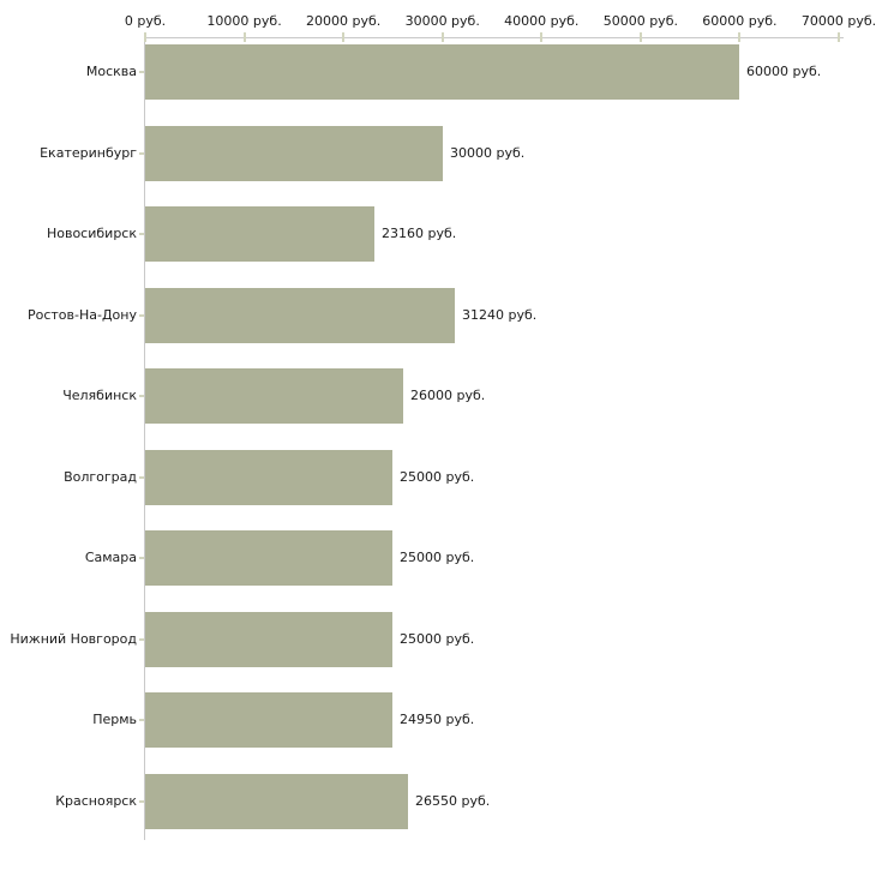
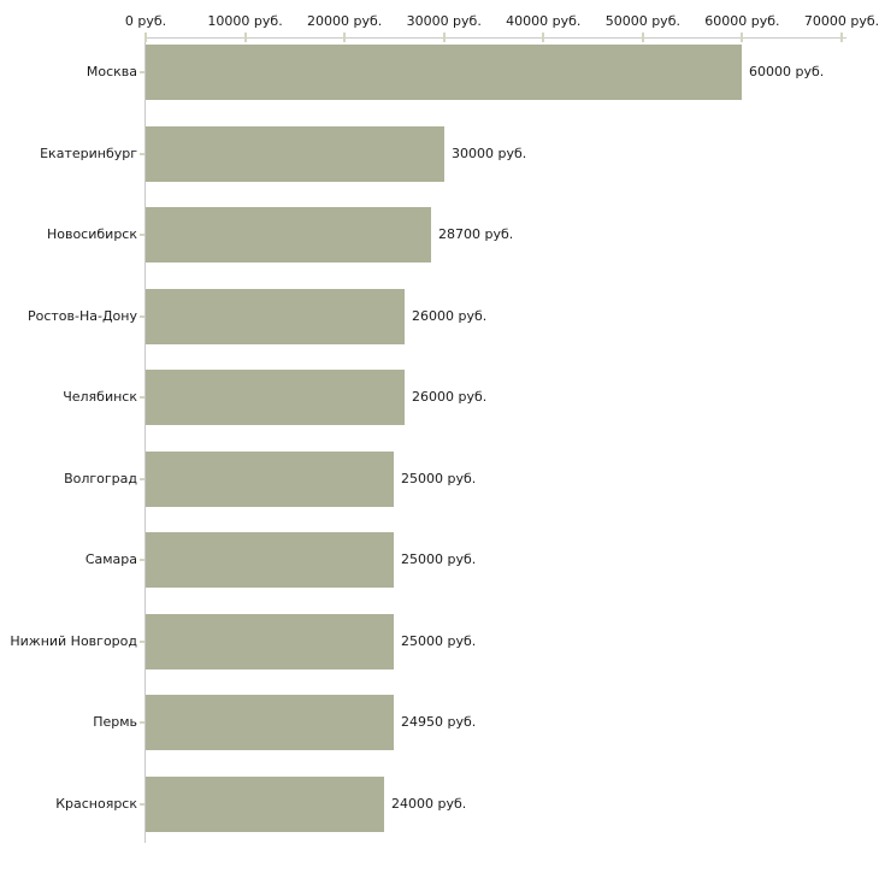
Новосибирск: 23160 -> 28700
Ростов-На-Дону: 31240 -> 26000
Красноярск: 26550 -> 24000
